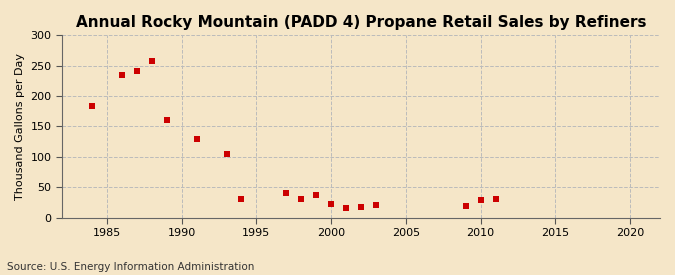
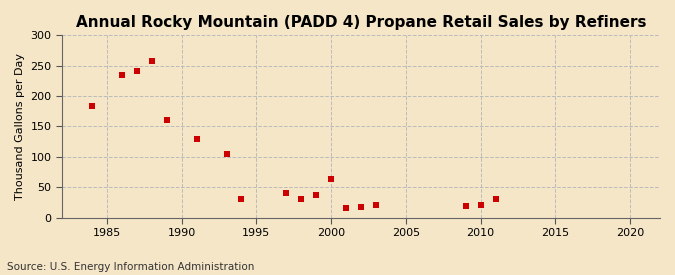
2000: 22 -> 64
2010: 29 -> 20
